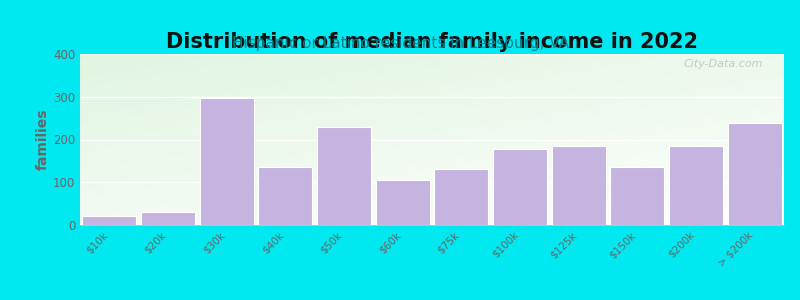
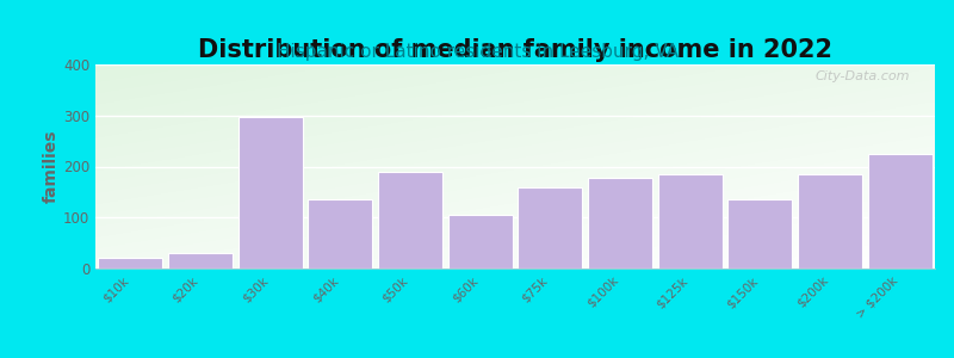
$50k: 230 -> 190
$75k: 130 -> 160
> $200k: 238 -> 225
